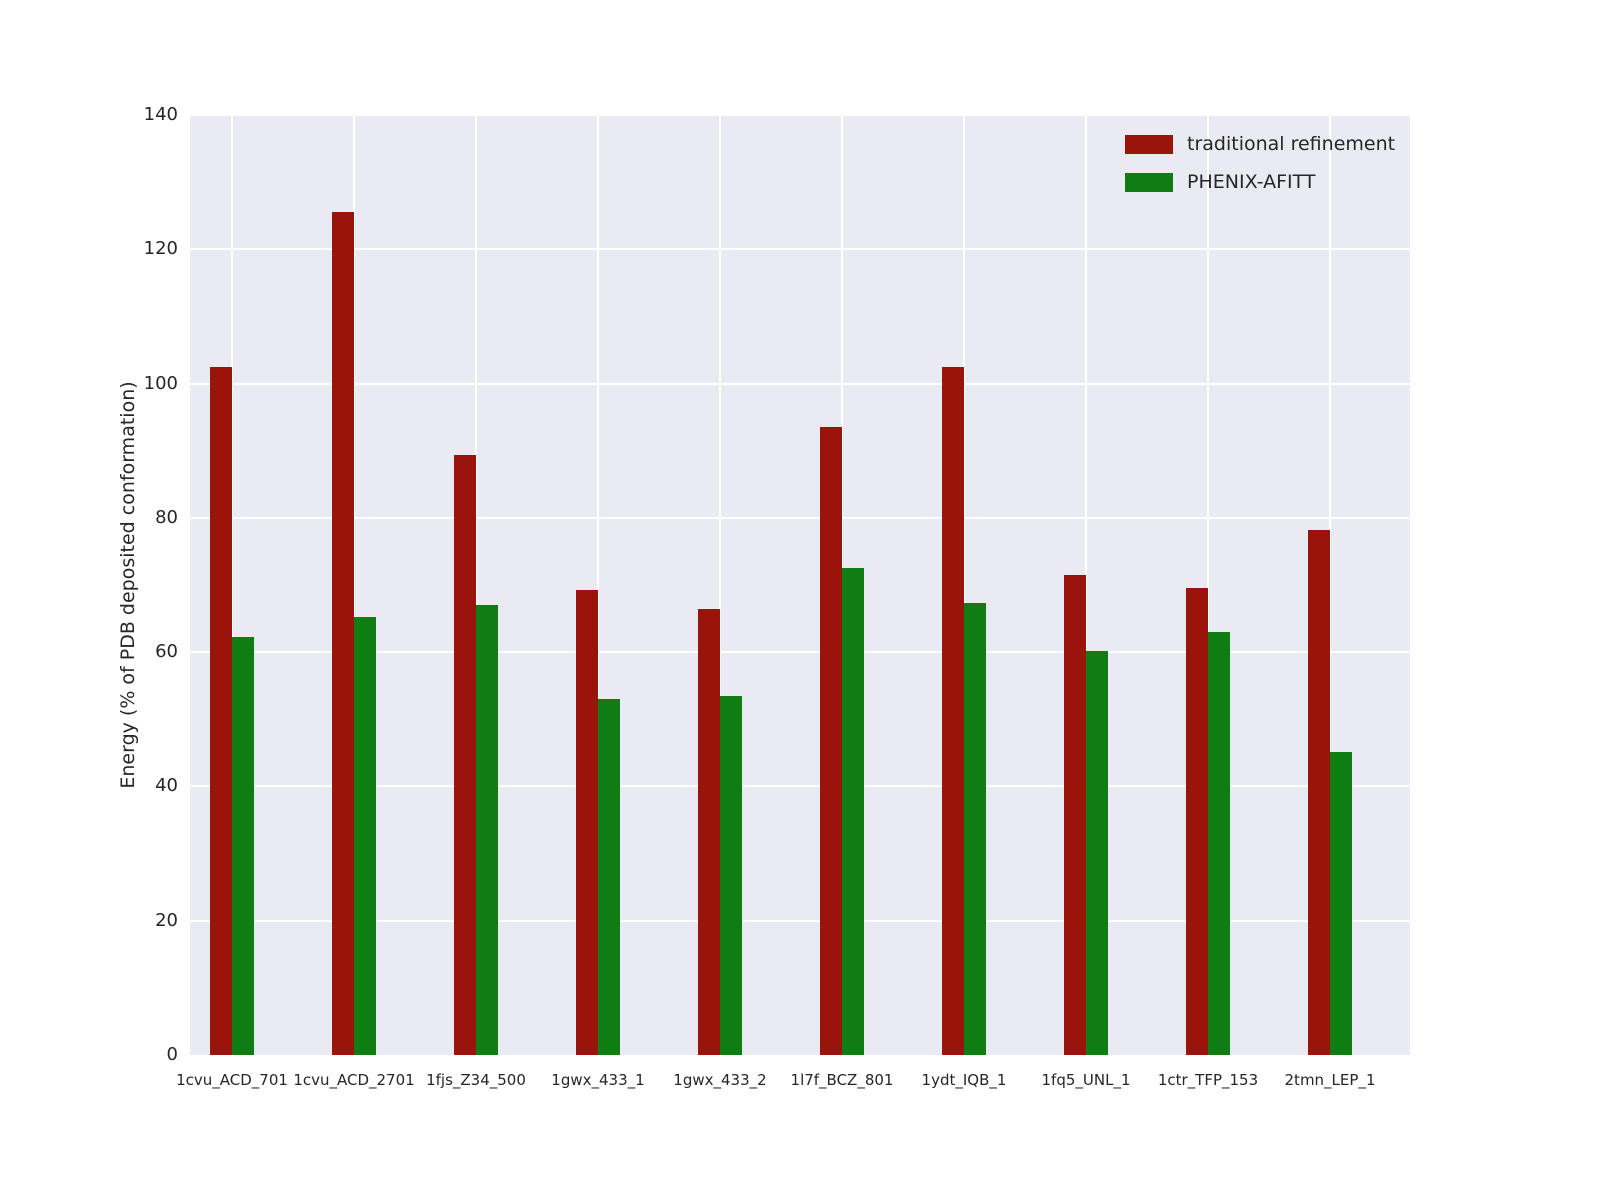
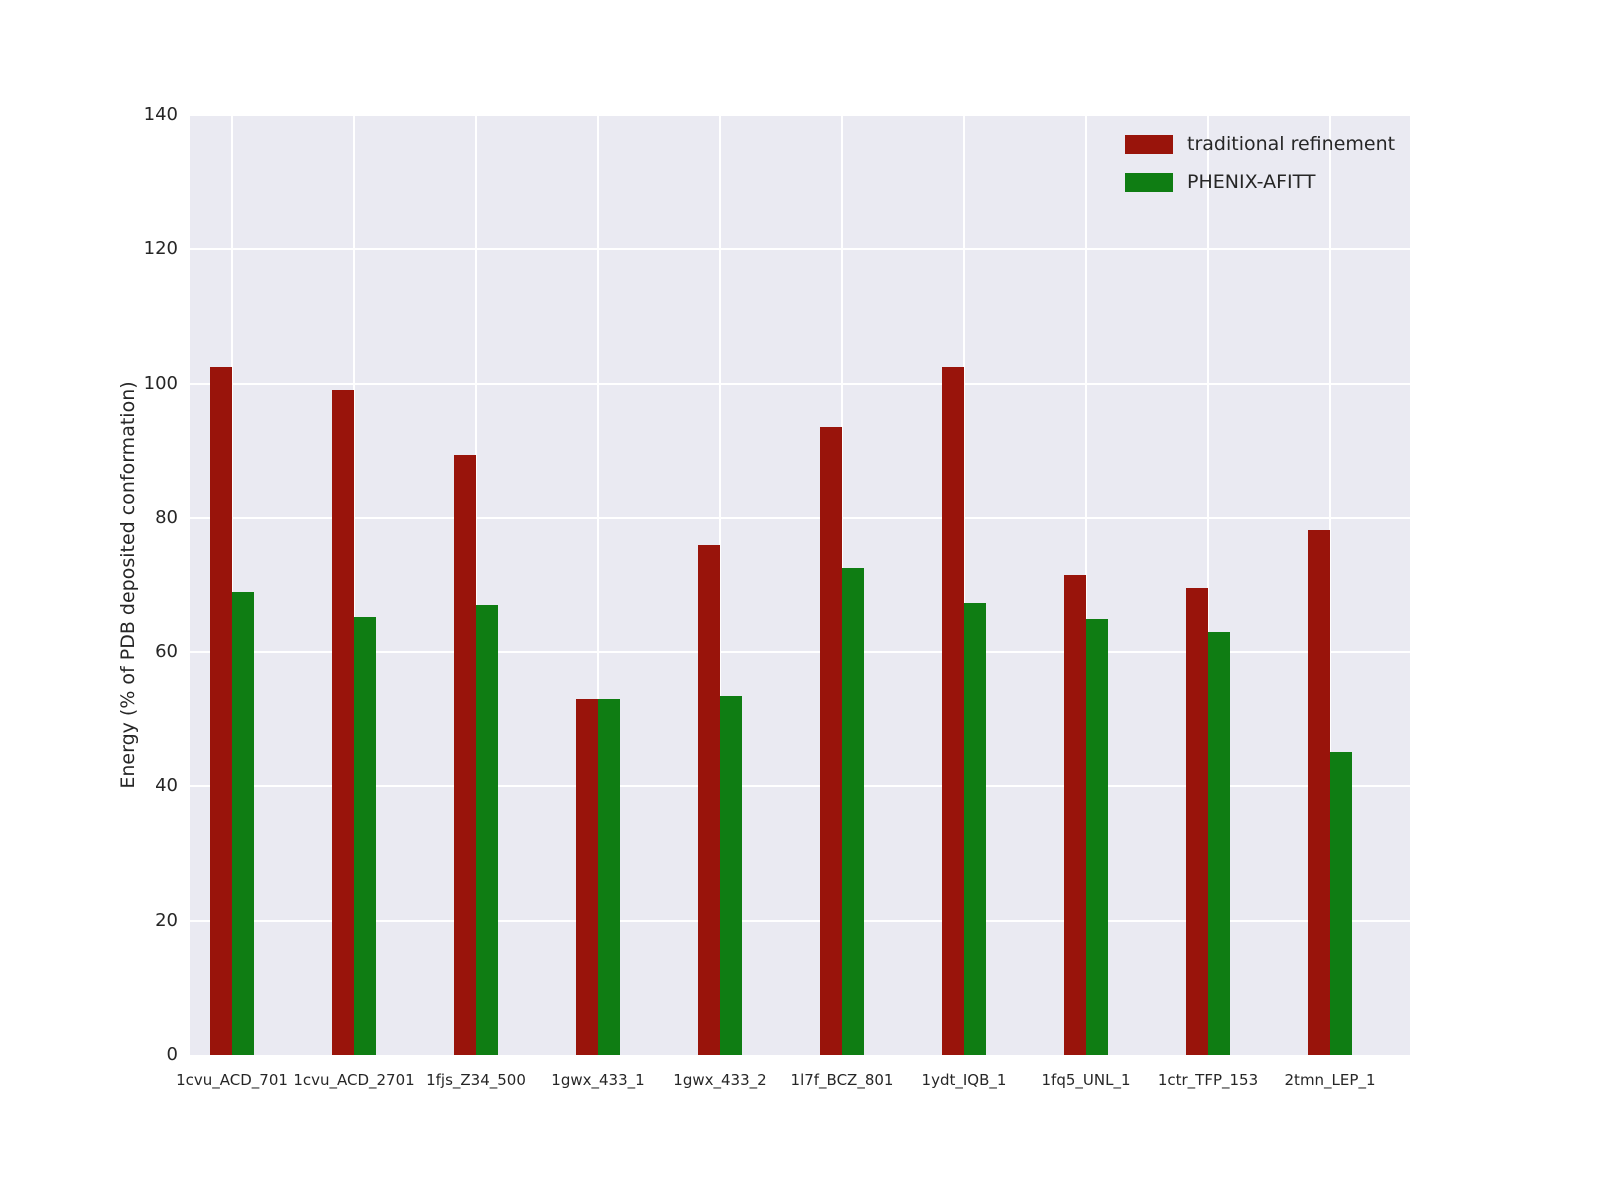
PHENIX-AFITT/1cvu_ACD_701: 62 -> 69
traditional refinement/1cvu_ACD_2701: 126 -> 99
traditional refinement/1gwx_433_1: 69 -> 53
traditional refinement/1gwx_433_2: 66 -> 76
PHENIX-AFITT/1fq5_UNL_1: 60 -> 65
